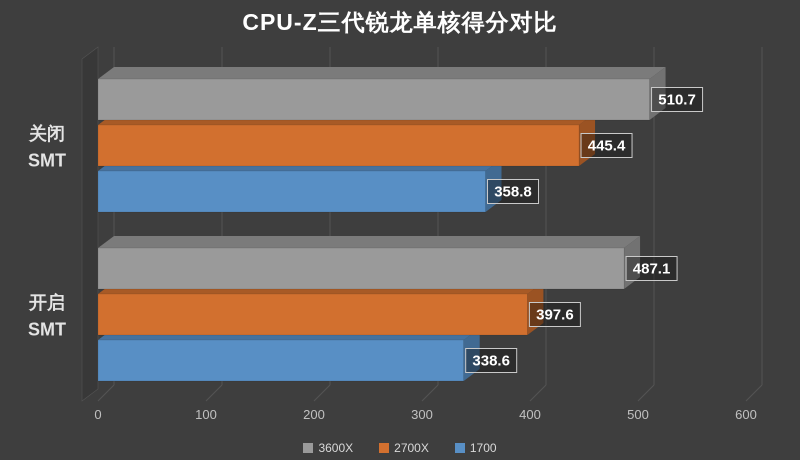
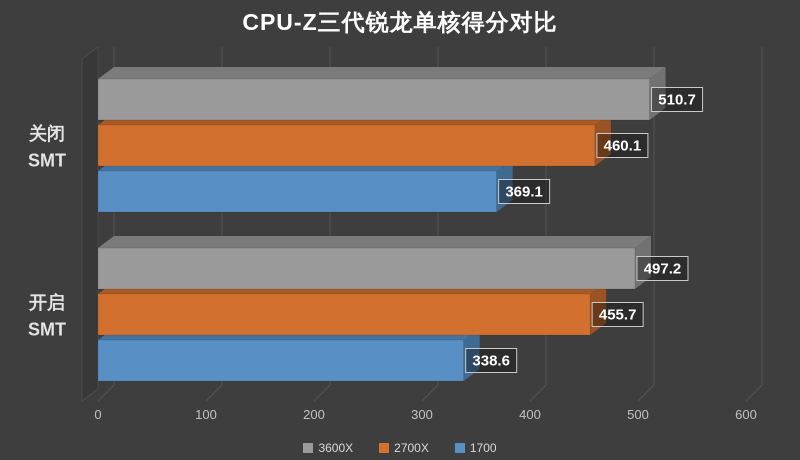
2700X/关闭 SMT: 445.4 -> 460.1
1700/关闭 SMT: 358.8 -> 369.1
3600X/开启 SMT: 487.1 -> 497.2
2700X/开启 SMT: 397.6 -> 455.7
